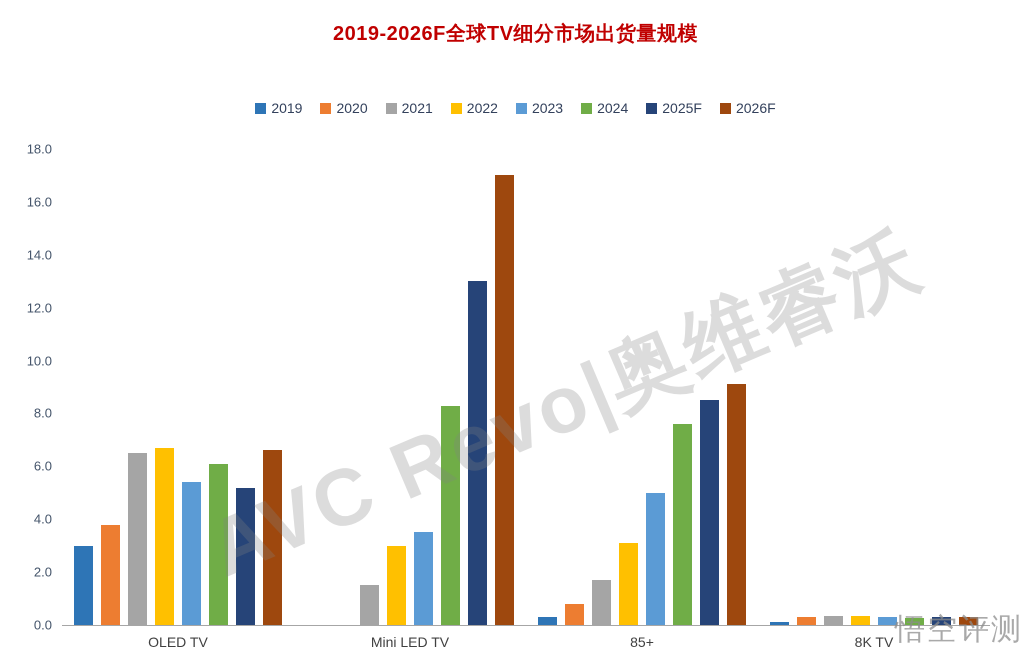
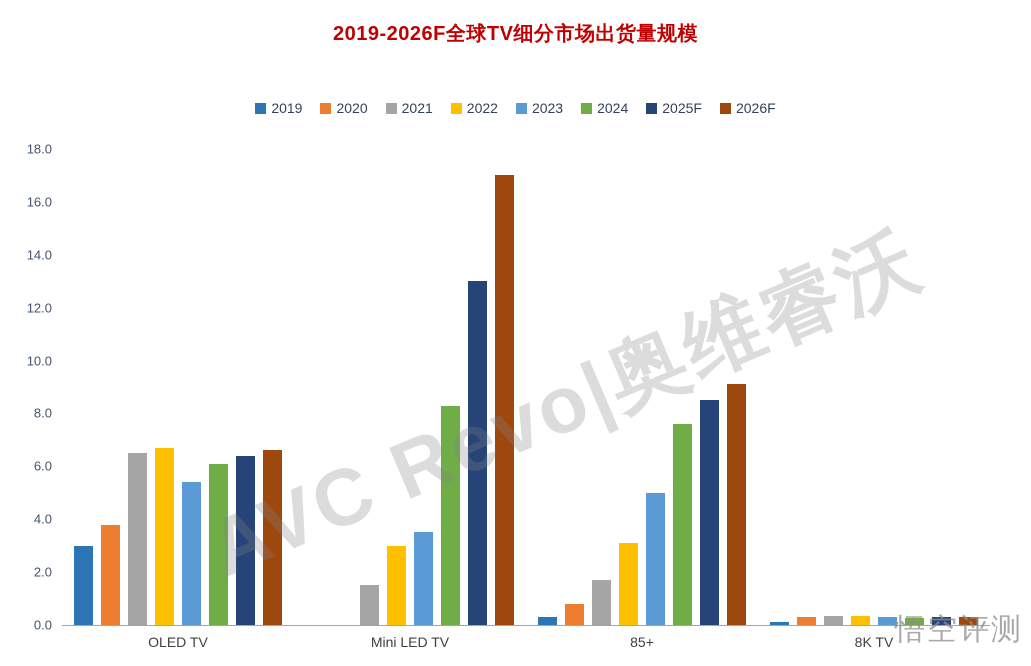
2025F/OLED TV: 5.2 -> 6.4
